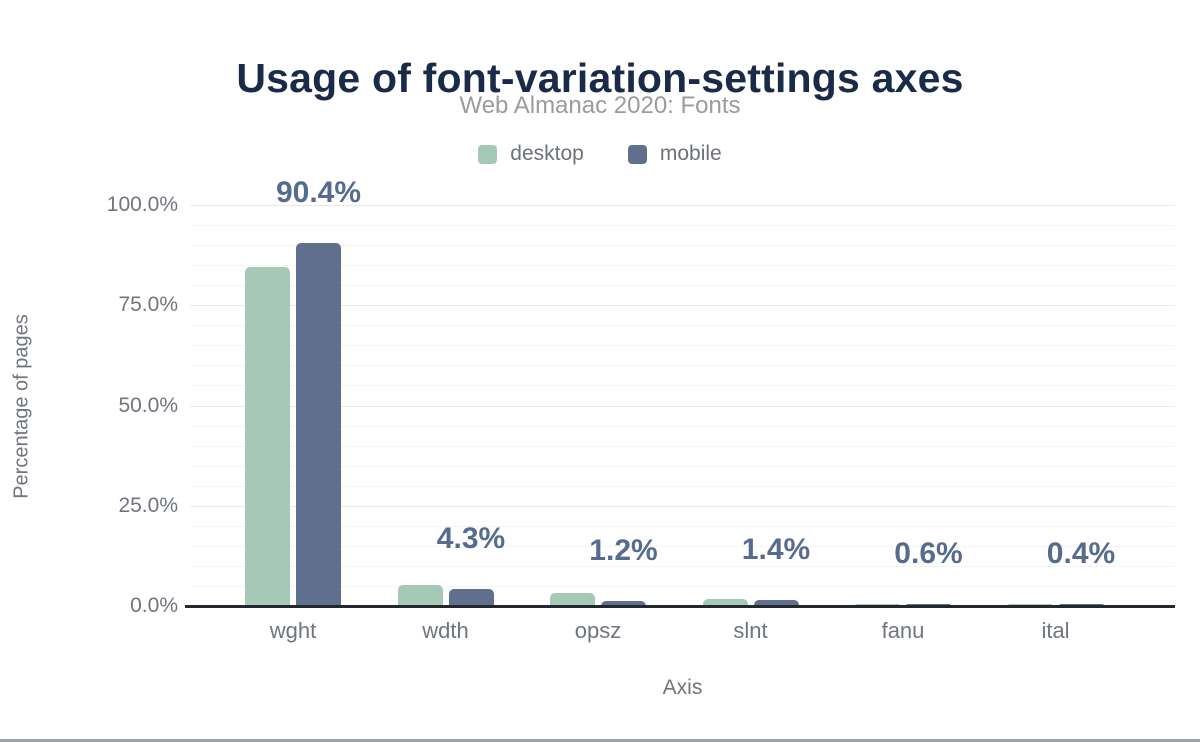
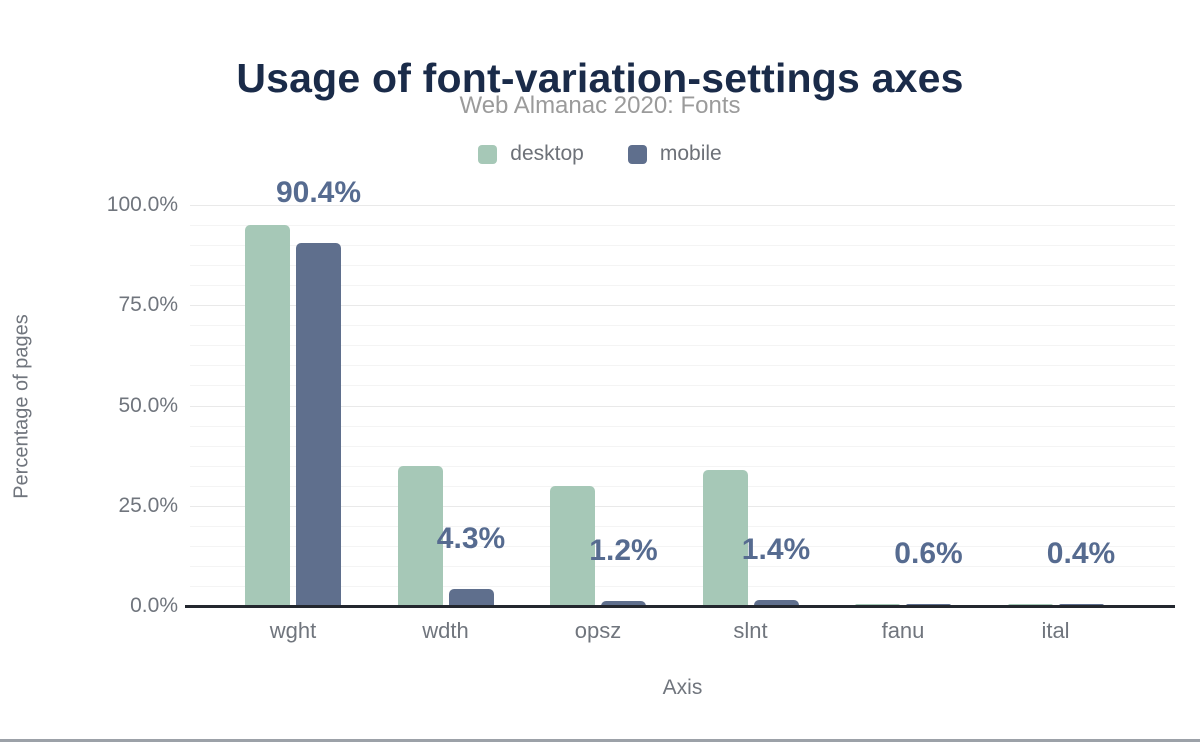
desktop/wght: 84% -> 95%
desktop/wdth: 5% -> 35%
desktop/opsz: 3% -> 30%
desktop/slnt: 2% -> 34%
